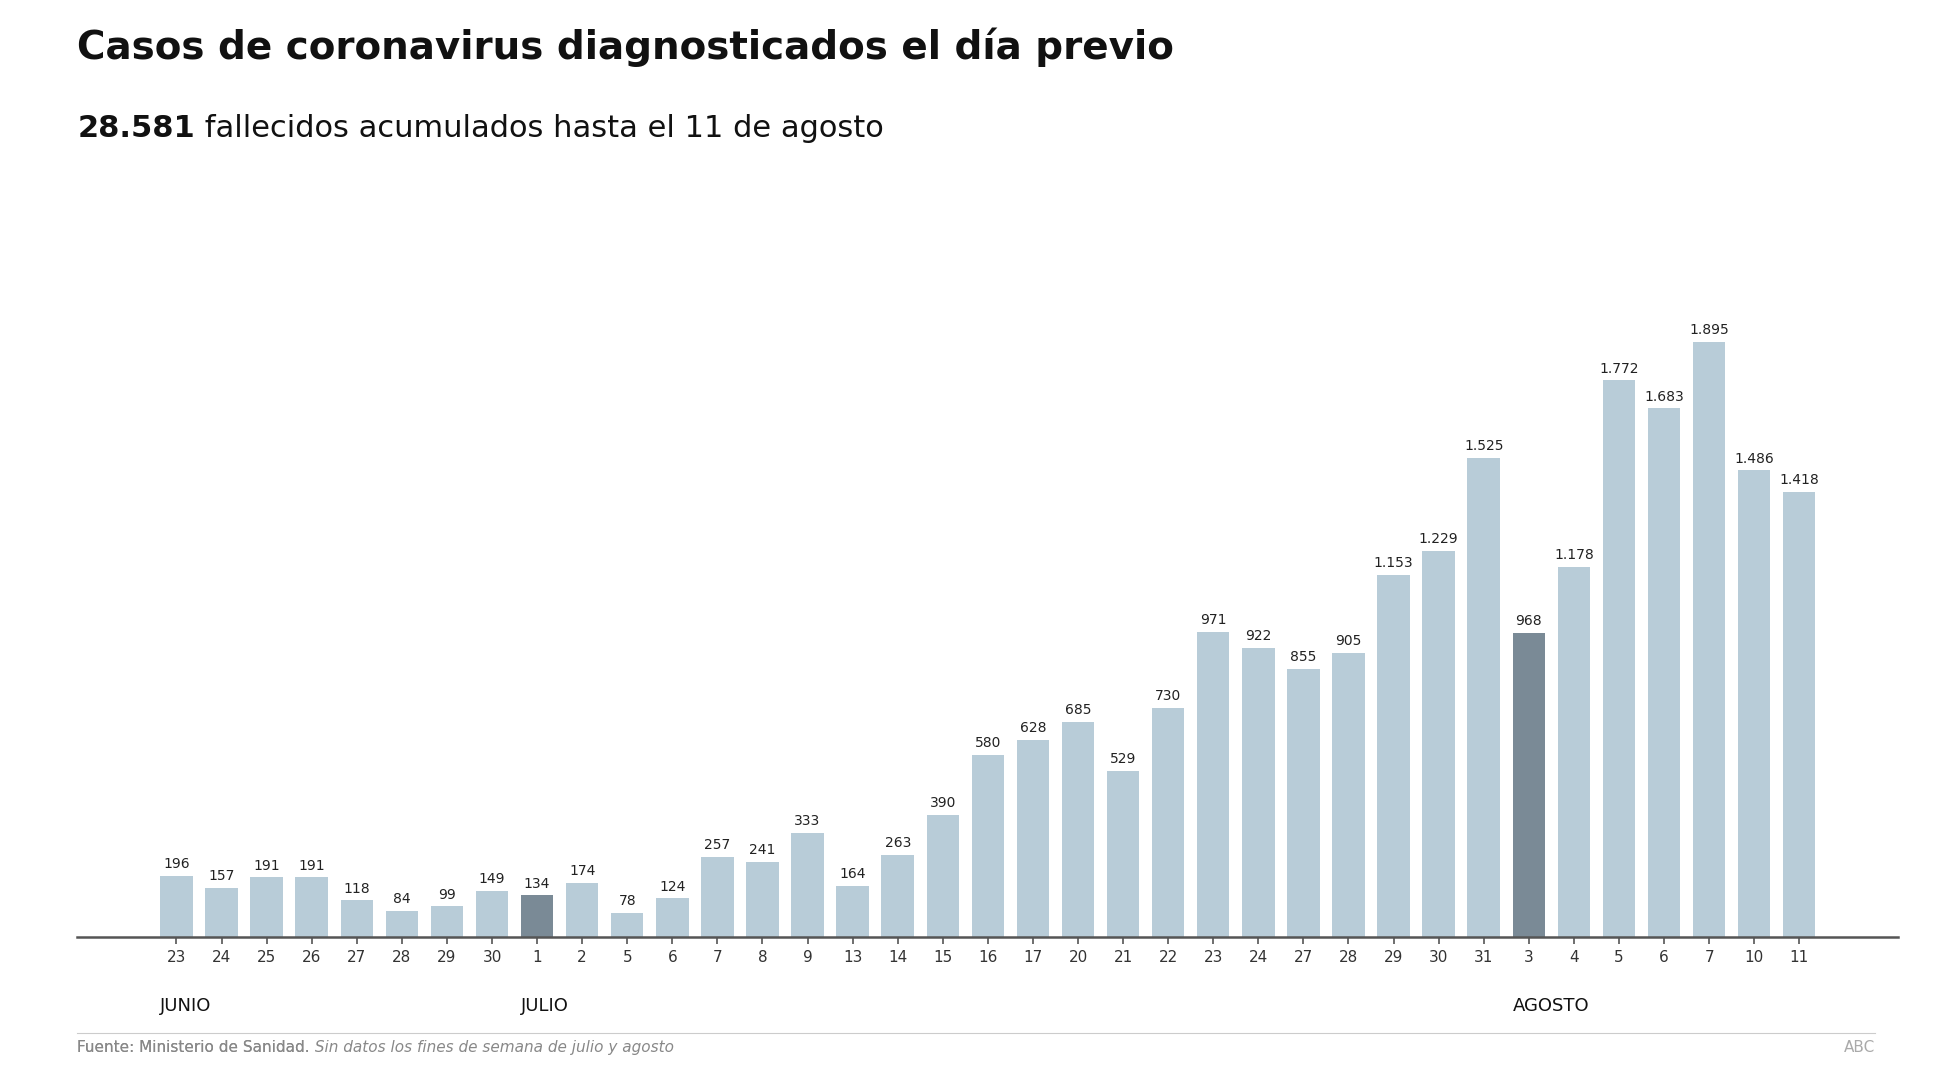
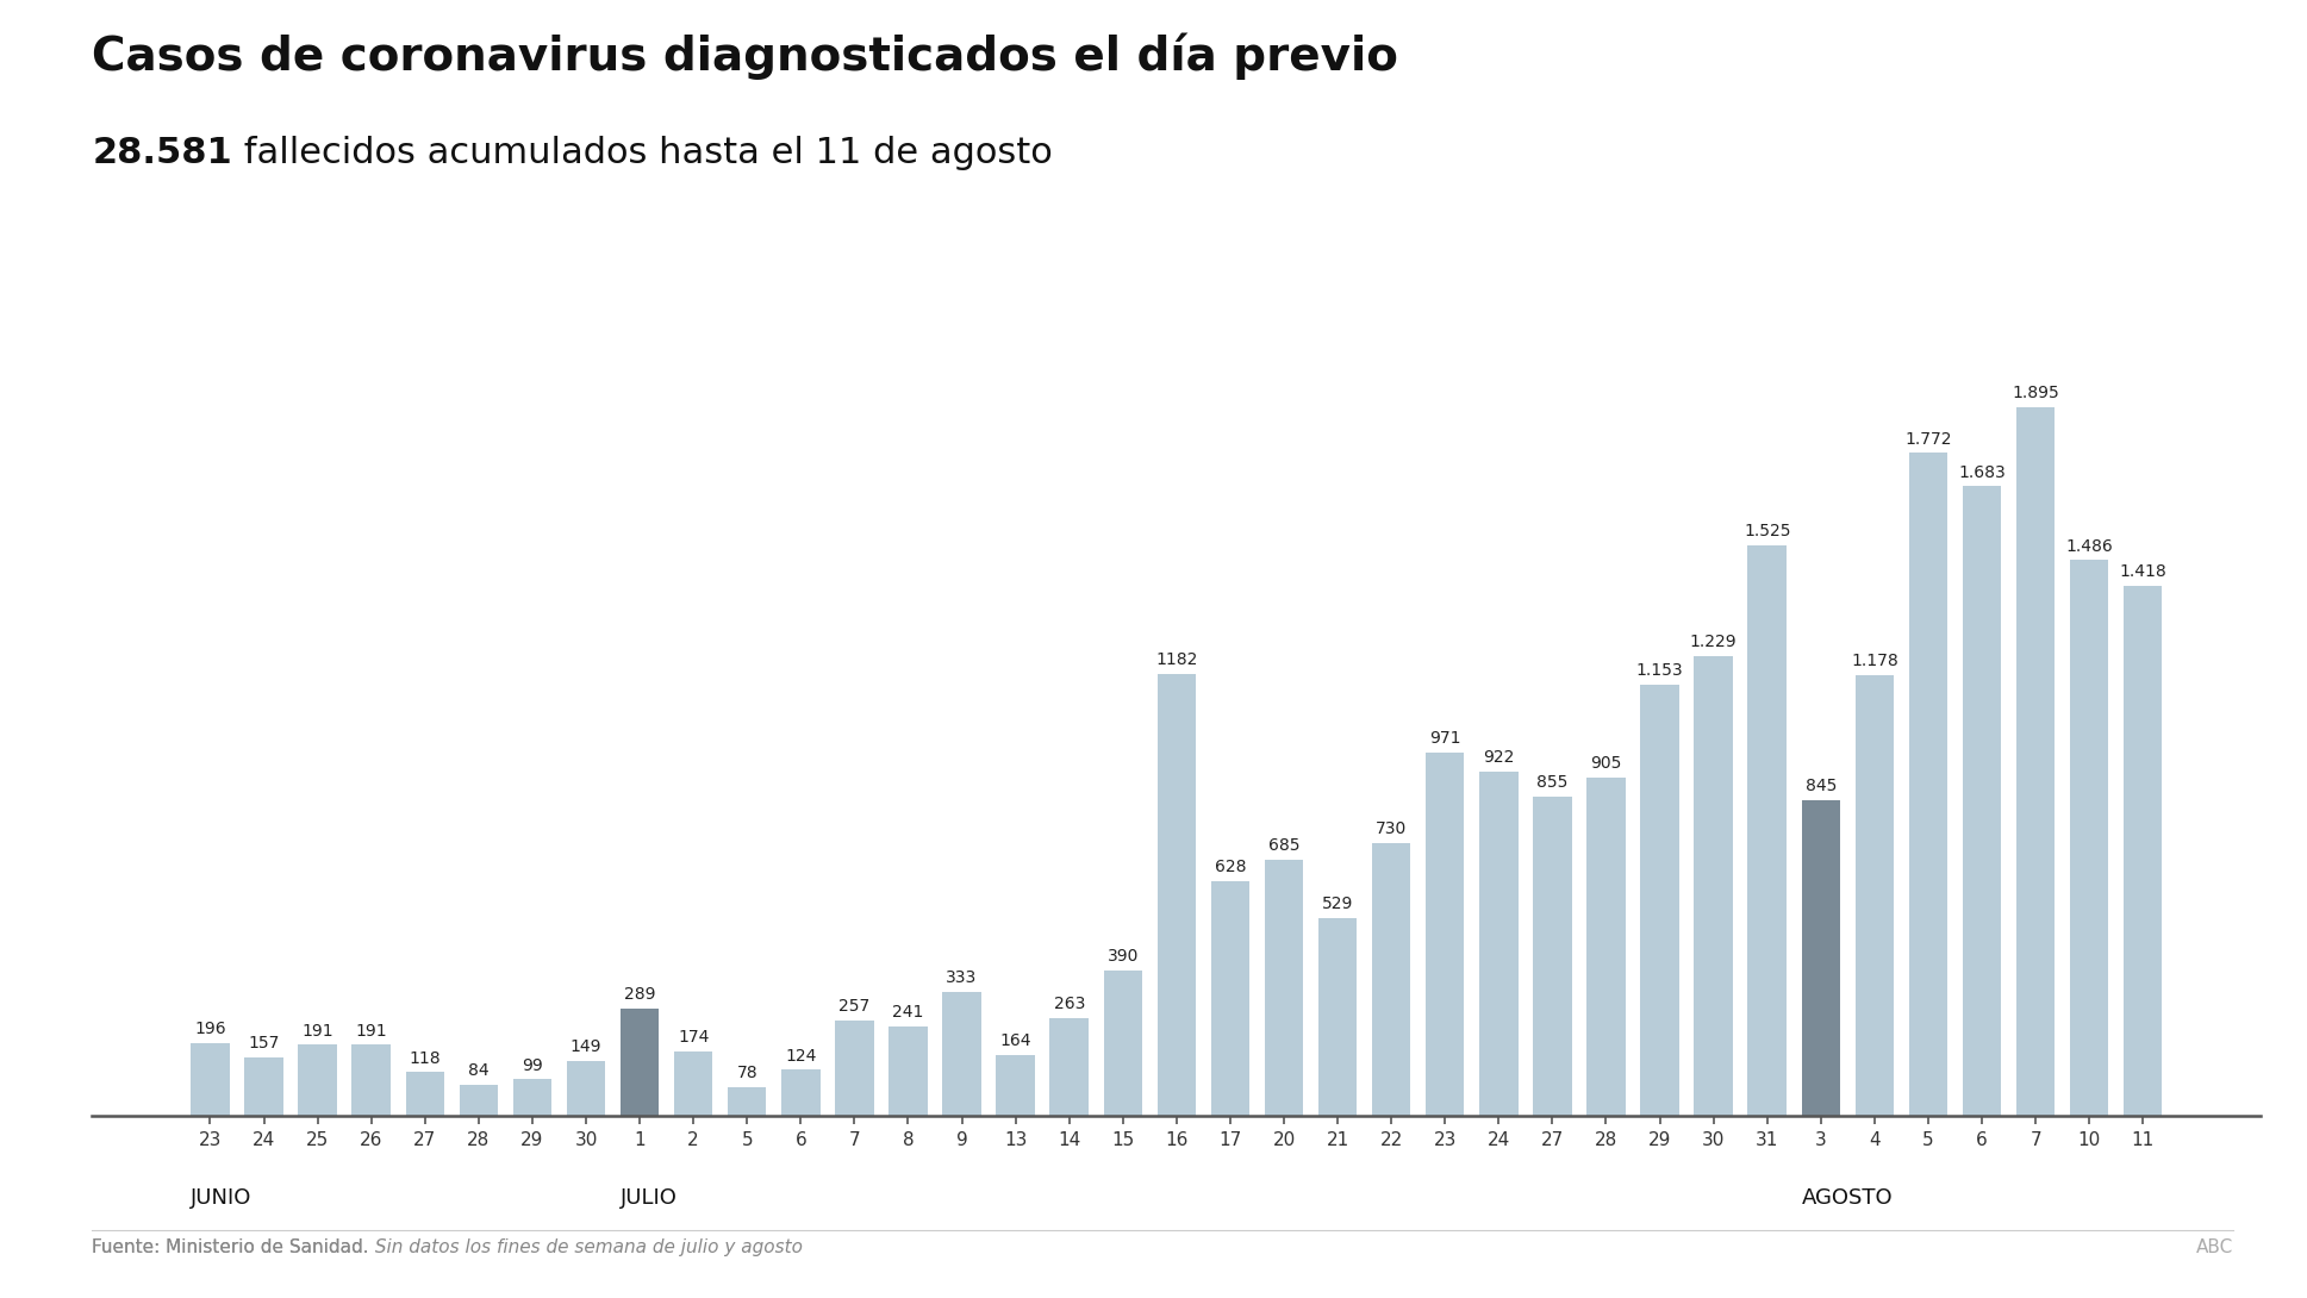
1: 134 -> 289
16: 580 -> 1182
3: 968 -> 845
